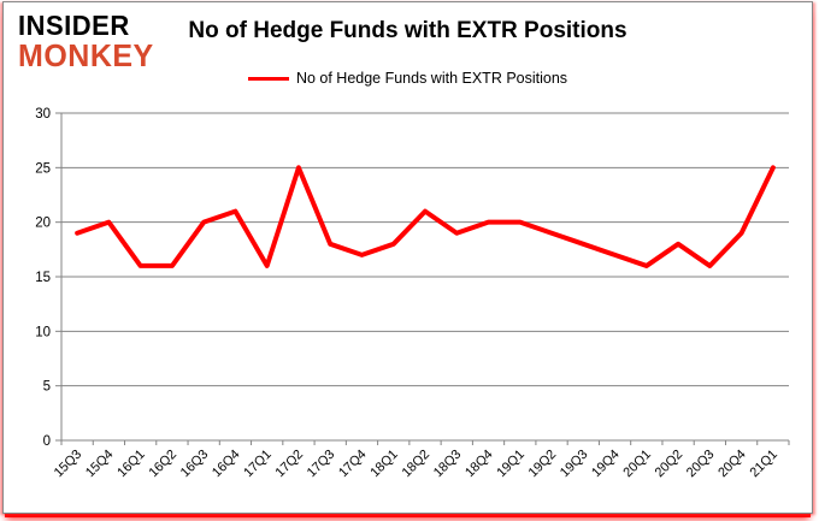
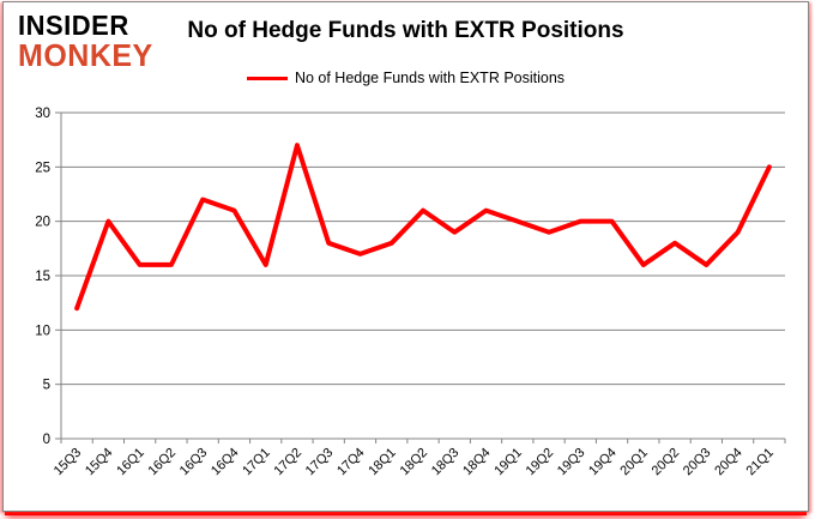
15Q3: 19 -> 12
16Q3: 20 -> 22
17Q2: 25 -> 27
18Q4: 20 -> 21
19Q3: 18 -> 20
19Q4: 17 -> 20
